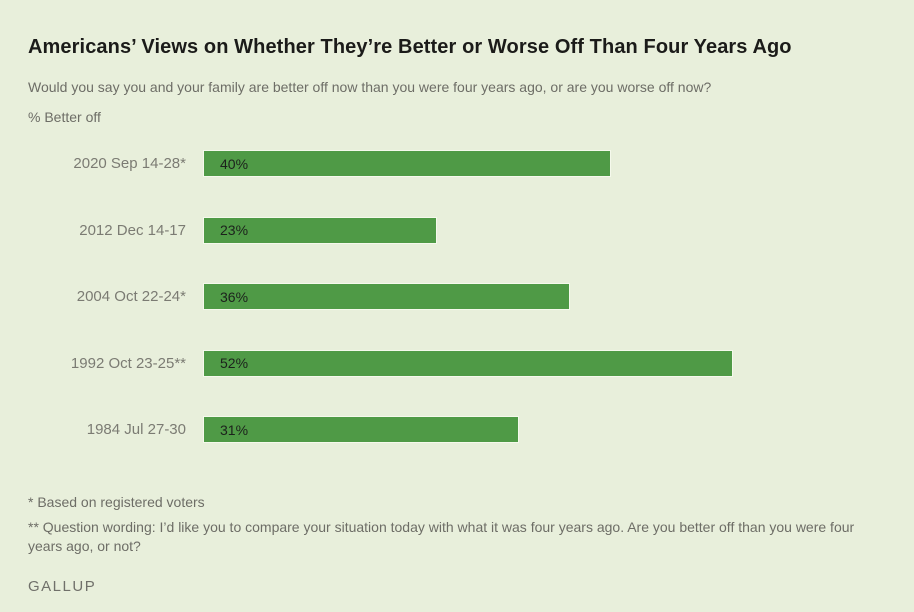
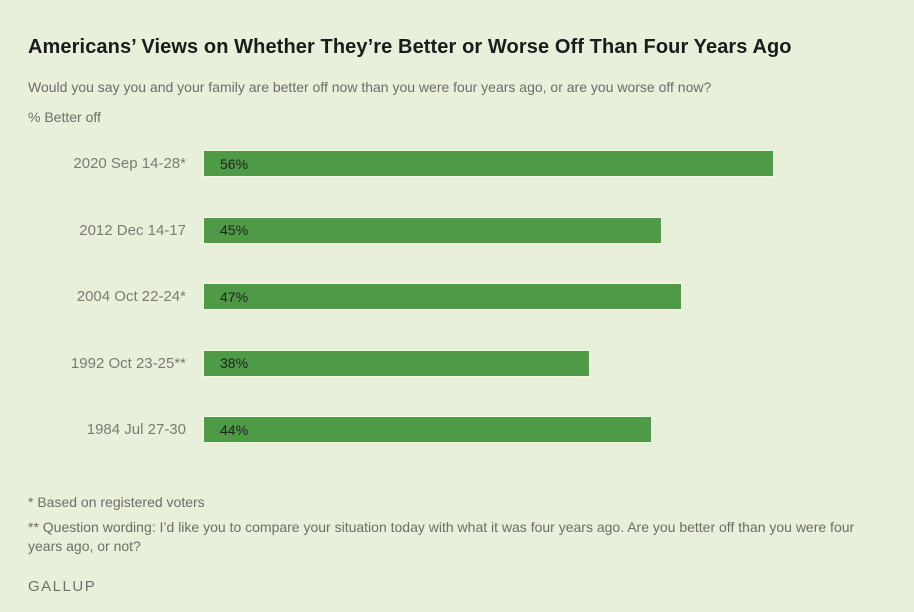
2020 Sep 14-28*: 40% -> 56%
2012 Dec 14-17: 23% -> 45%
2004 Oct 22-24*: 36% -> 47%
1992 Oct 23-25**: 52% -> 38%
1984 Jul 27-30: 31% -> 44%
